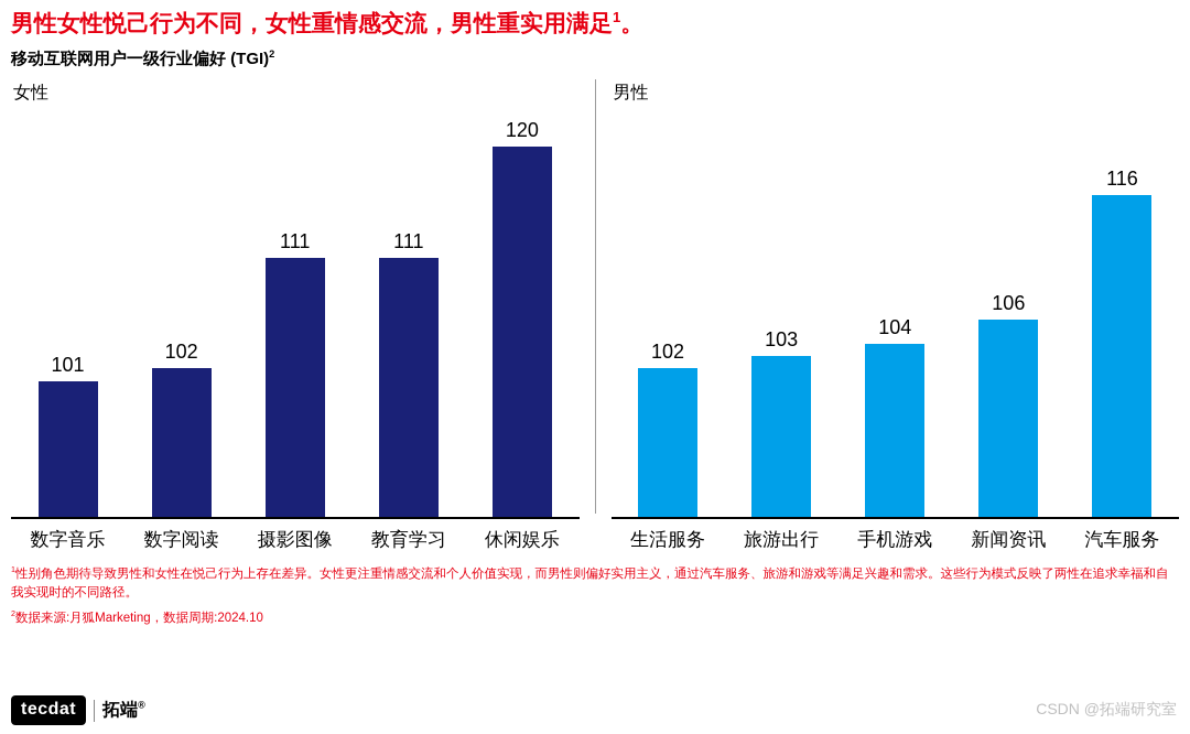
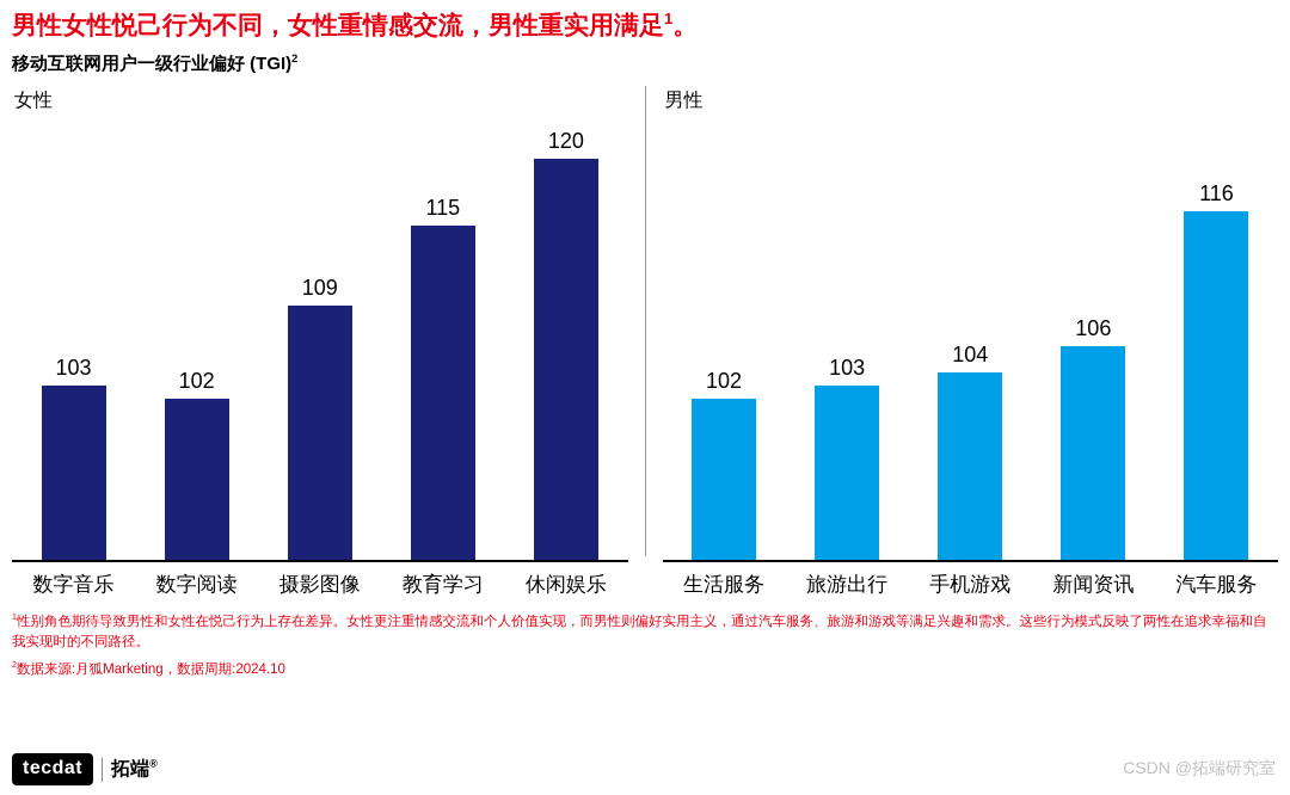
女性/数字音乐: 101 -> 103
女性/摄影图像: 111 -> 109
女性/教育学习: 111 -> 115
